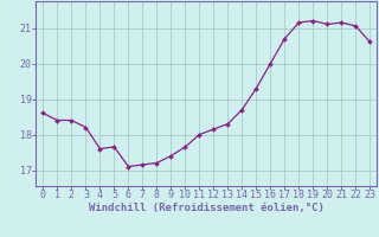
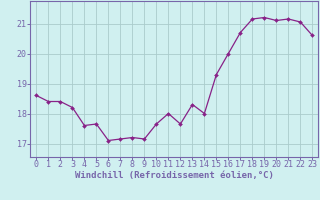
9: 17.40 -> 17.15
12: 18.15 -> 17.65
14: 18.70 -> 18.00
